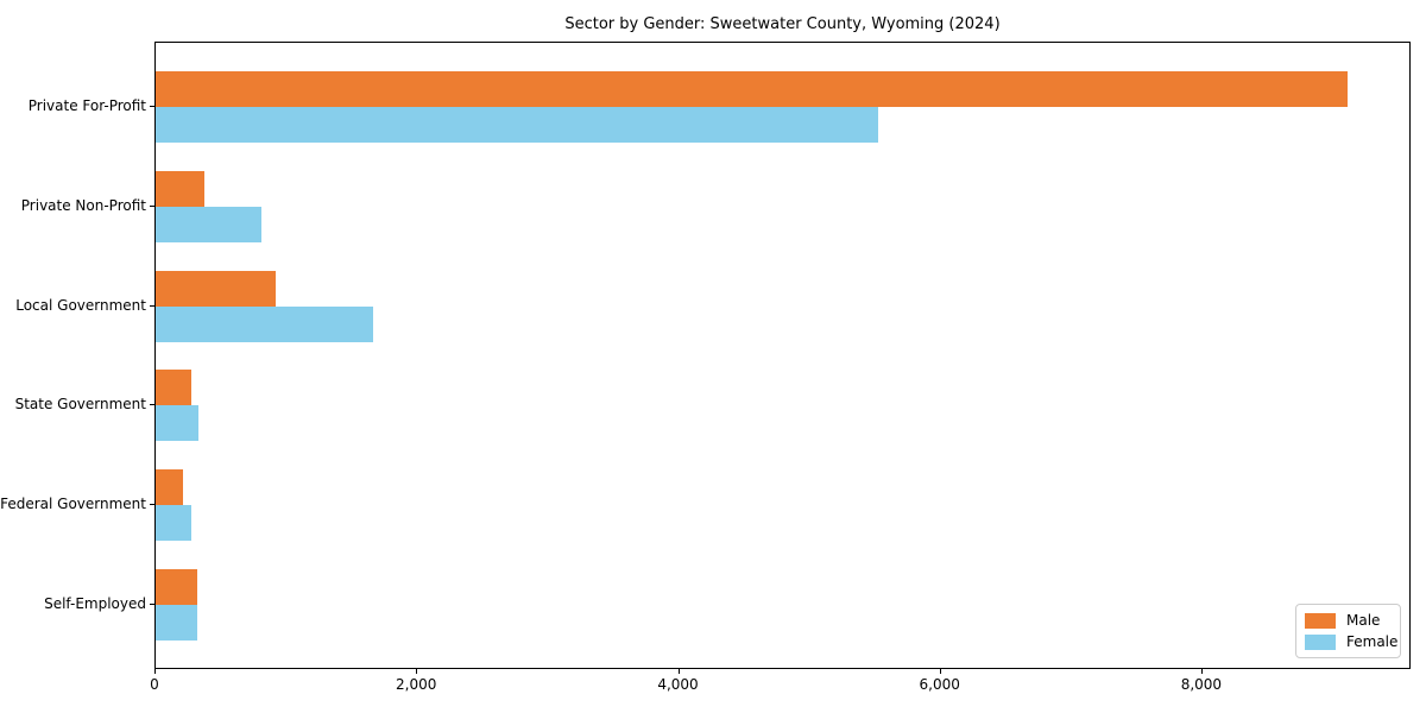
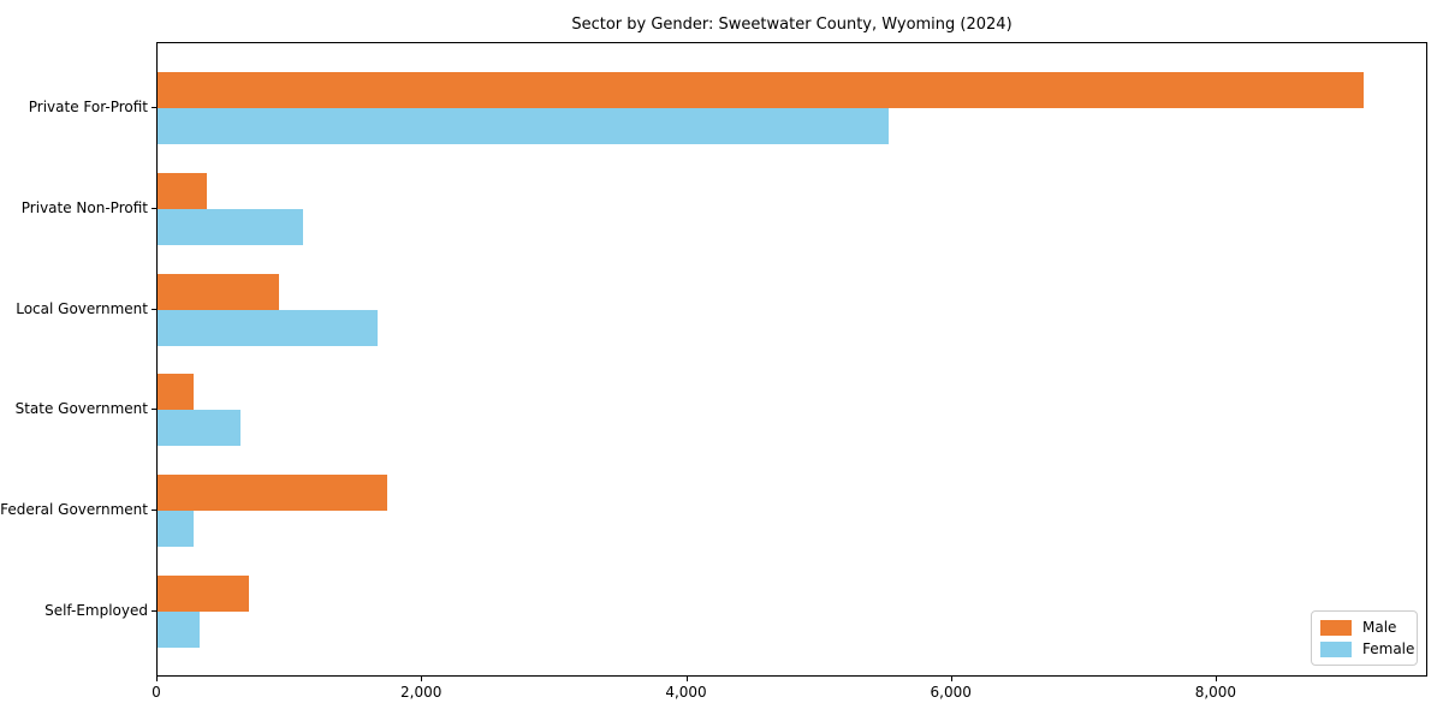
Female/Private Non-Profit: 800 -> 1100
Female/State Government: 330 -> 630
Male/Federal Government: 200 -> 1730
Male/Self-Employed: 320 -> 690
